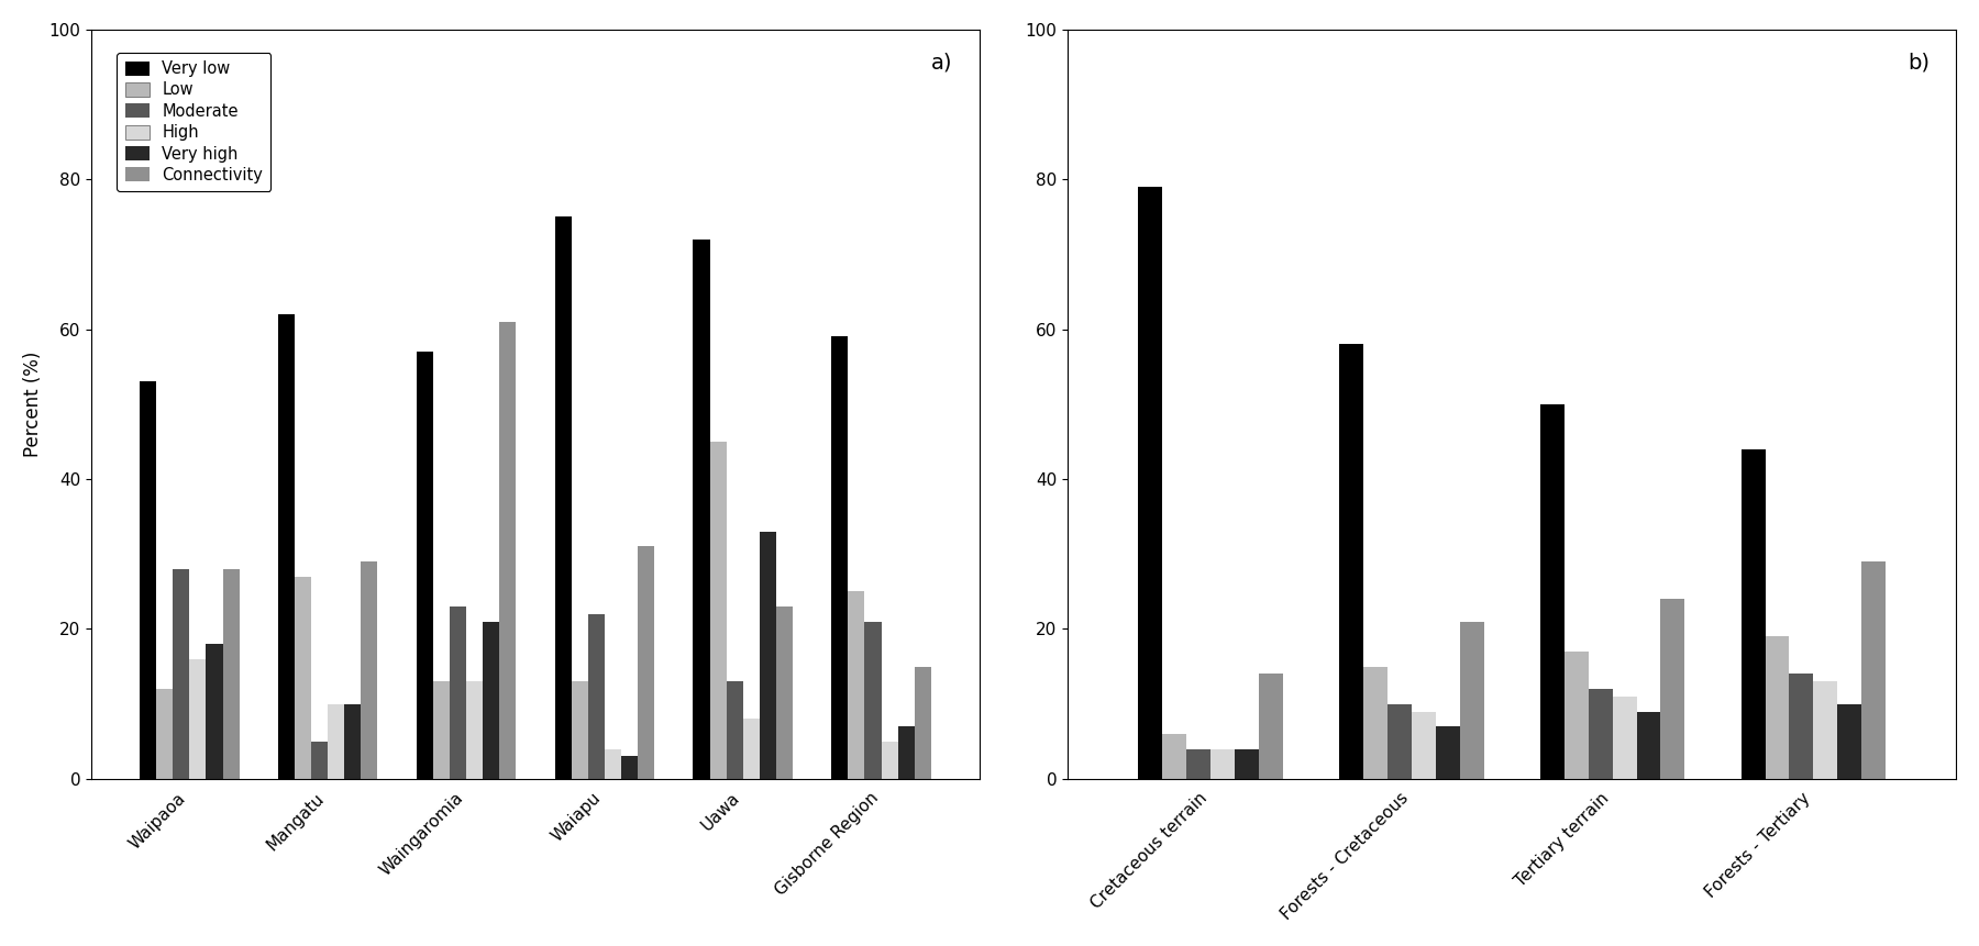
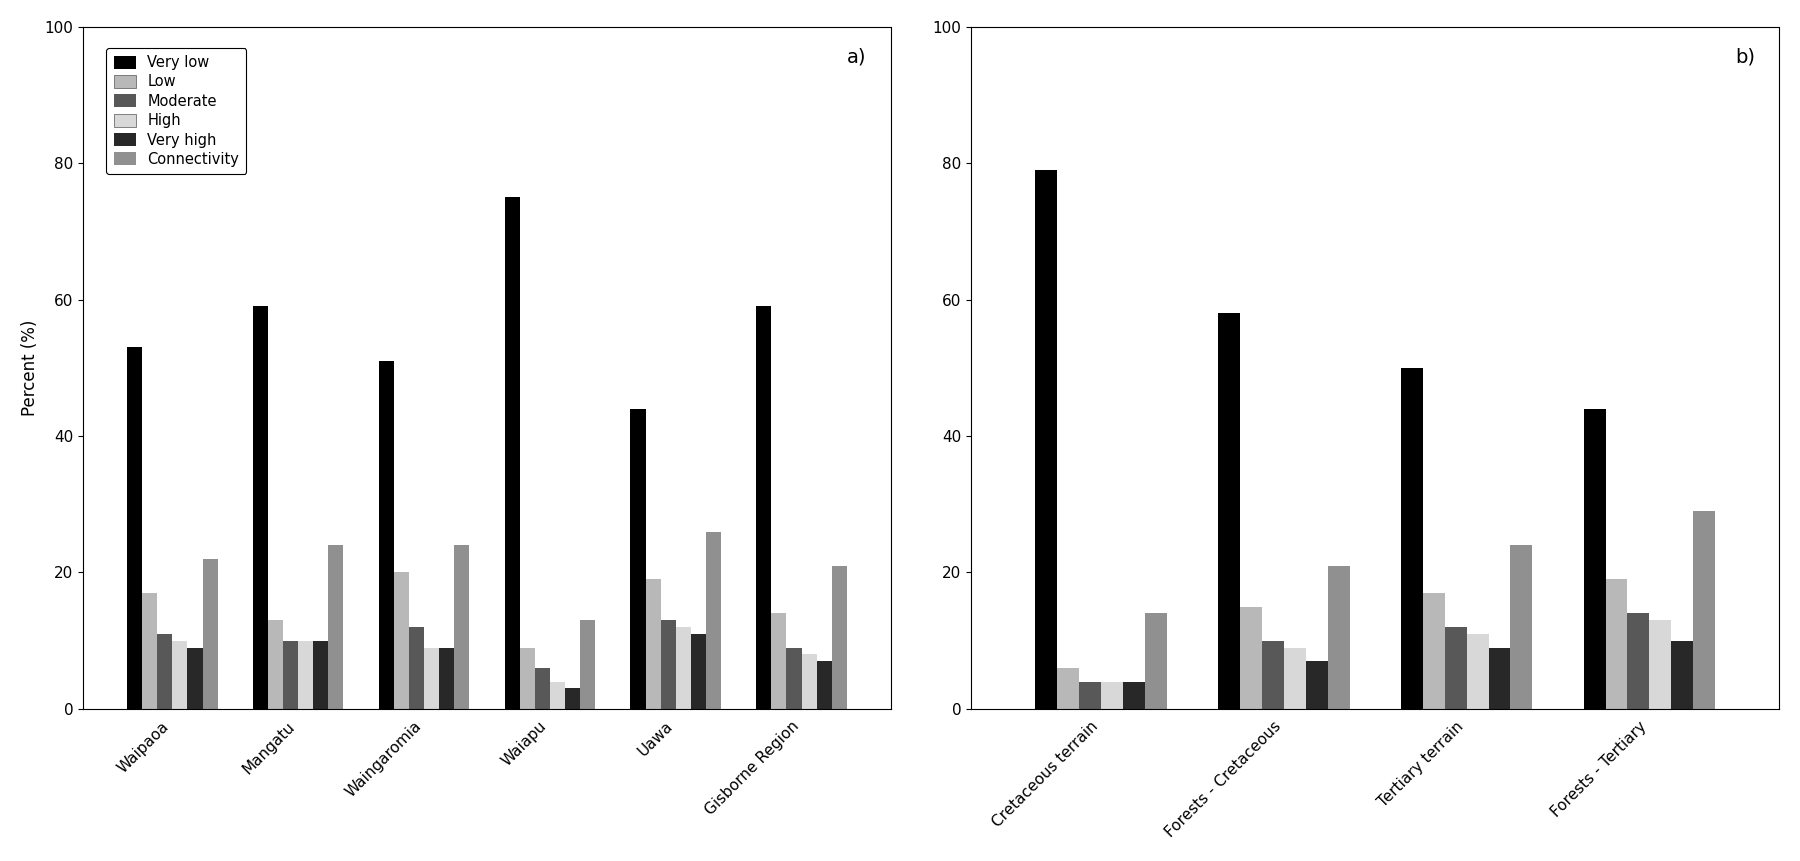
Low/Waipaoa: 12 -> 17
Moderate/Waipaoa: 28 -> 11
High/Waipaoa: 16 -> 10
Very high/Waipaoa: 18 -> 9
Connectivity/Waipaoa: 28 -> 22
Very low/Mangatu: 62 -> 59
Low/Mangatu: 27 -> 13
Moderate/Mangatu: 5 -> 10
Connectivity/Mangatu: 29 -> 24
Very low/Waingaromia: 57 -> 51
Low/Waingaromia: 13 -> 20
Moderate/Waingaromia: 23 -> 12
High/Waingaromia: 13 -> 9
Very high/Waingaromia: 21 -> 9
Connectivity/Waingaromia: 61 -> 24
Low/Waiapu: 13 -> 9
Moderate/Waiapu: 22 -> 6
Connectivity/Waiapu: 31 -> 13
Very low/Uawa: 72 -> 44
Low/Uawa: 45 -> 19
High/Uawa: 8 -> 12
Very high/Uawa: 33 -> 11
Connectivity/Uawa: 23 -> 26
Low/Gisborne Region: 25 -> 14
Moderate/Gisborne Region: 21 -> 9
High/Gisborne Region: 5 -> 8
Connectivity/Gisborne Region: 15 -> 21
